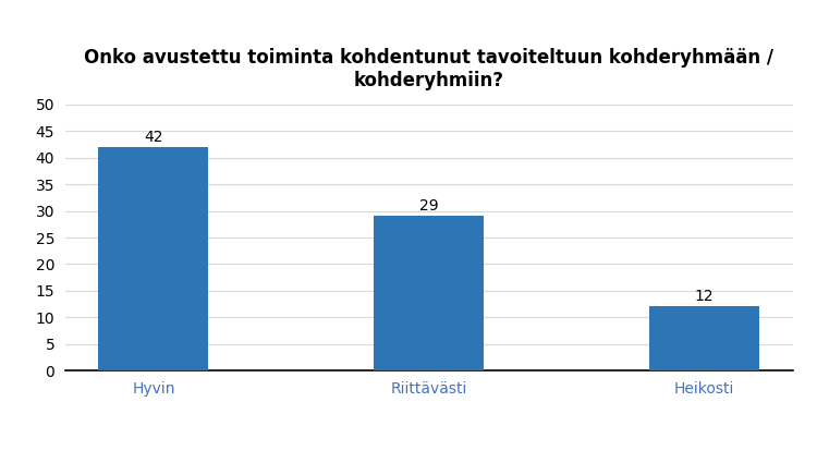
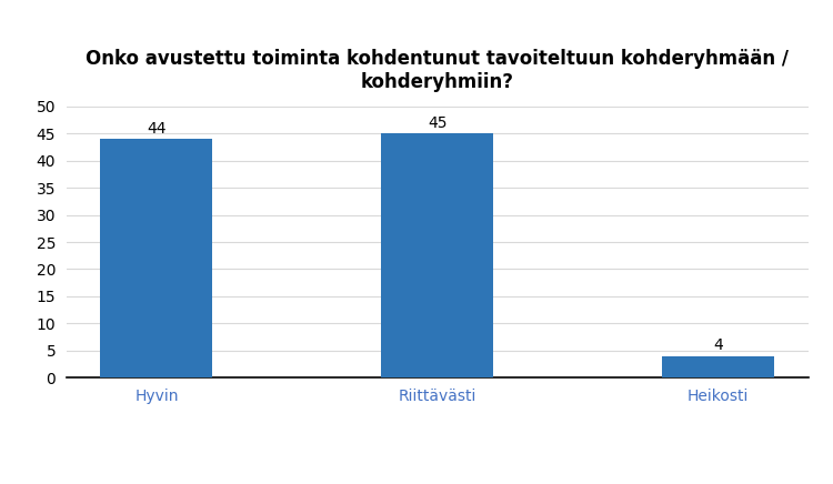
Hyvin: 42 -> 44
Riittävästi: 29 -> 45
Heikosti: 12 -> 4
